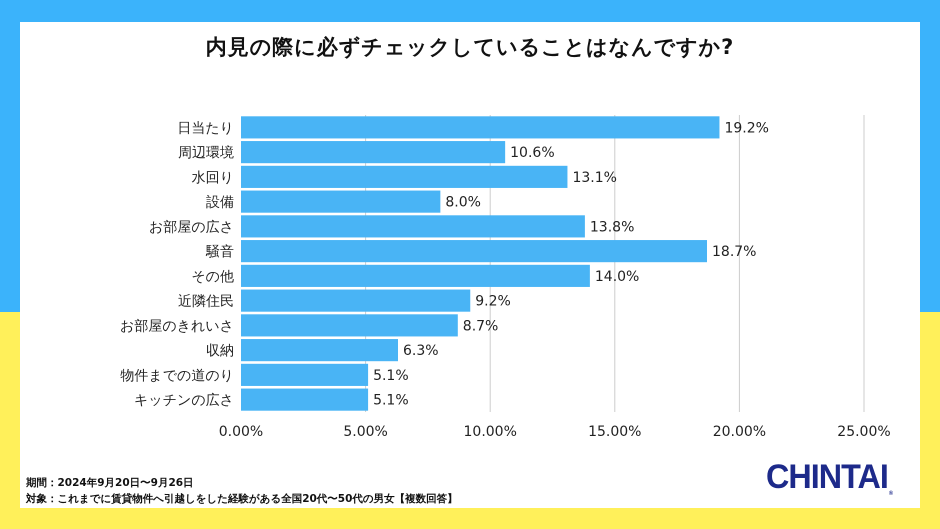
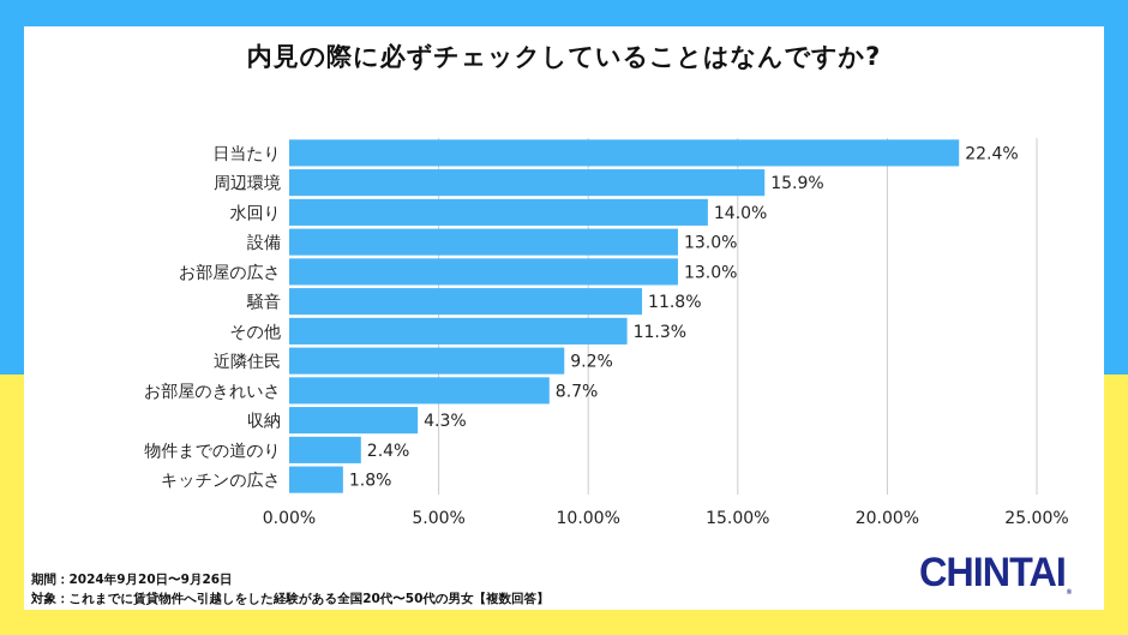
日当たり: 19.2% -> 22.4%
周辺環境: 10.6% -> 15.9%
水回り: 13.1% -> 14.0%
設備: 8.0% -> 13.0%
お部屋の広さ: 13.8% -> 13.0%
騒音: 18.7% -> 11.8%
その他: 14.0% -> 11.3%
収納: 6.3% -> 4.3%
物件までの道のり: 5.1% -> 2.4%
キッチンの広さ: 5.1% -> 1.8%
